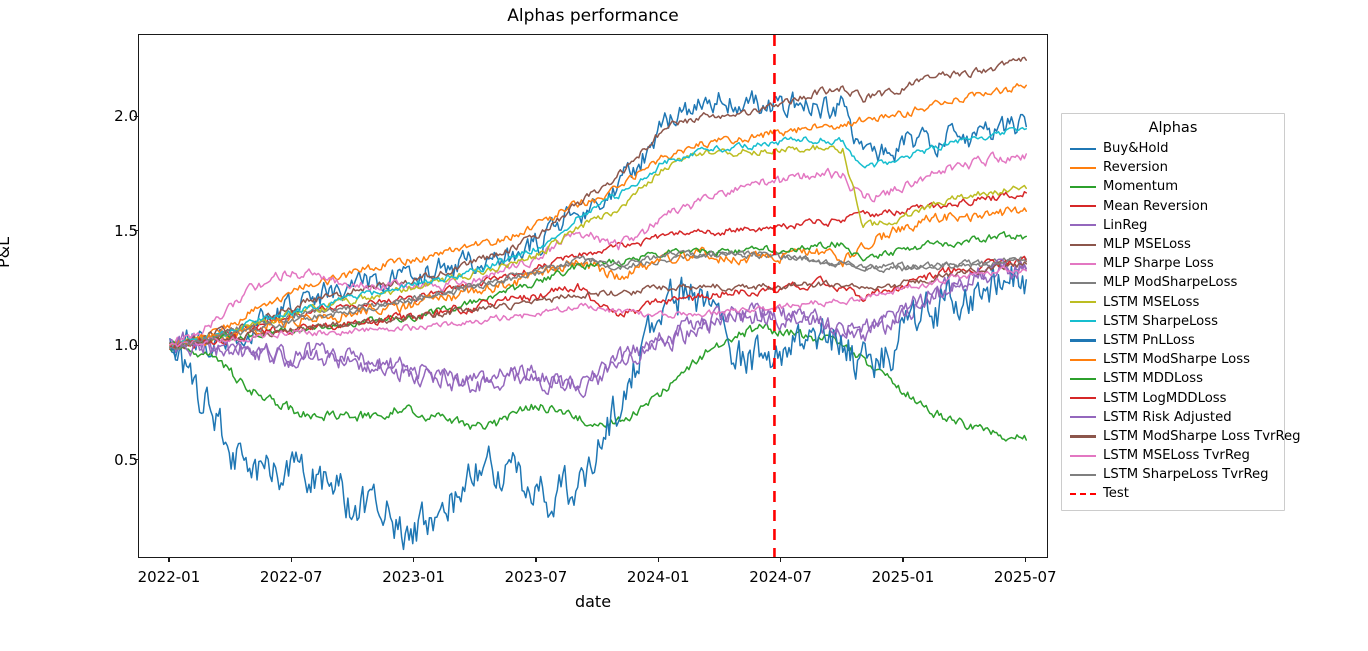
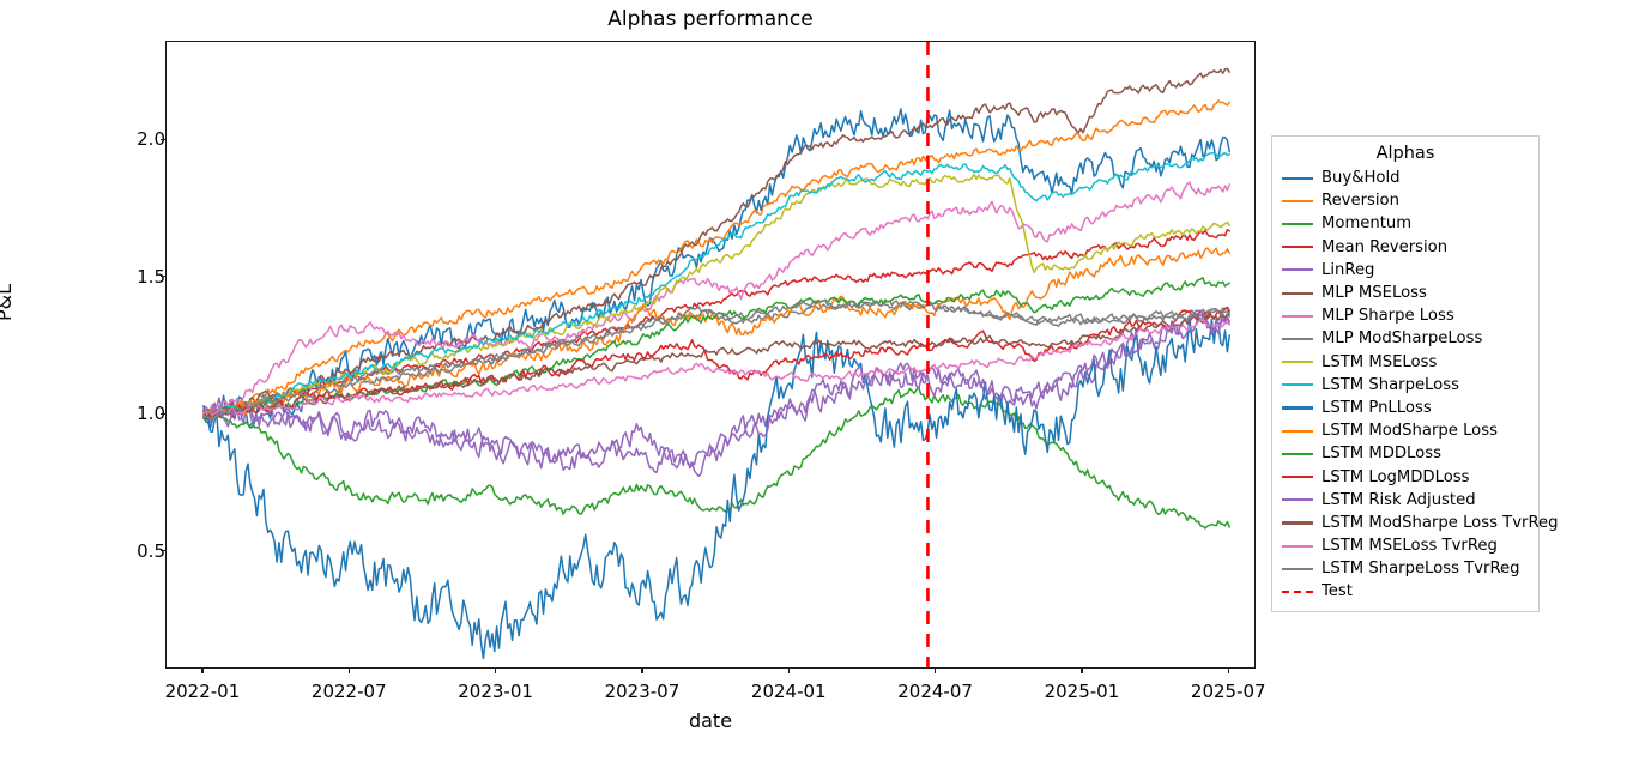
LinReg/2023-07: 0.88 -> 0.95
LSTM ModSharpe Loss/2023-07: 1.31 -> 1.38
MLP MSELoss/2025-01: 2.13 -> 2.04
